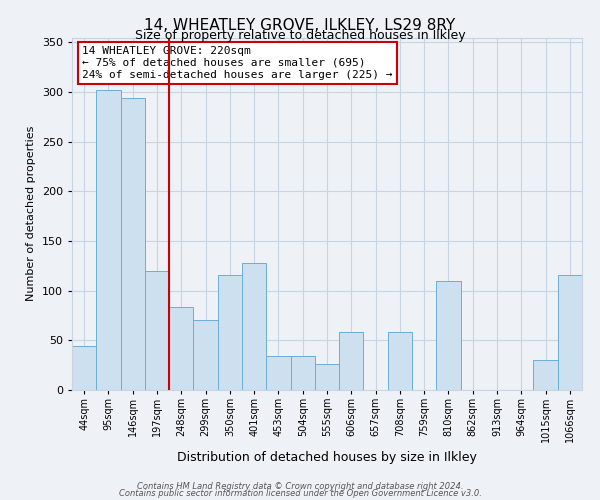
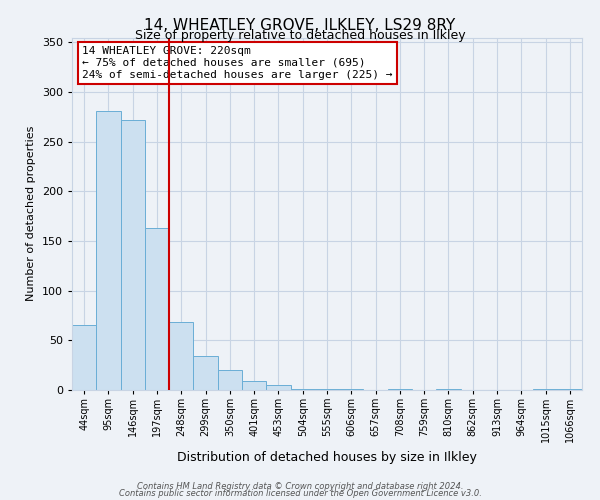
44sqm: 44 -> 65
95sqm: 302 -> 281
146sqm: 294 -> 272
197sqm: 120 -> 163
248sqm: 84 -> 68
299sqm: 70 -> 34
350sqm: 116 -> 20
401sqm: 128 -> 9
453sqm: 34 -> 5
504sqm: 34 -> 1
555sqm: 26 -> 1
606sqm: 58 -> 1
708sqm: 58 -> 1
810sqm: 110 -> 1
1015sqm: 30 -> 1
1066sqm: 116 -> 1
